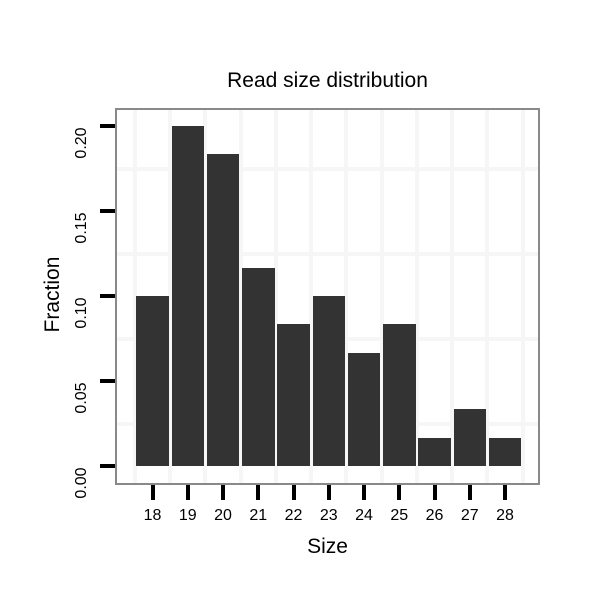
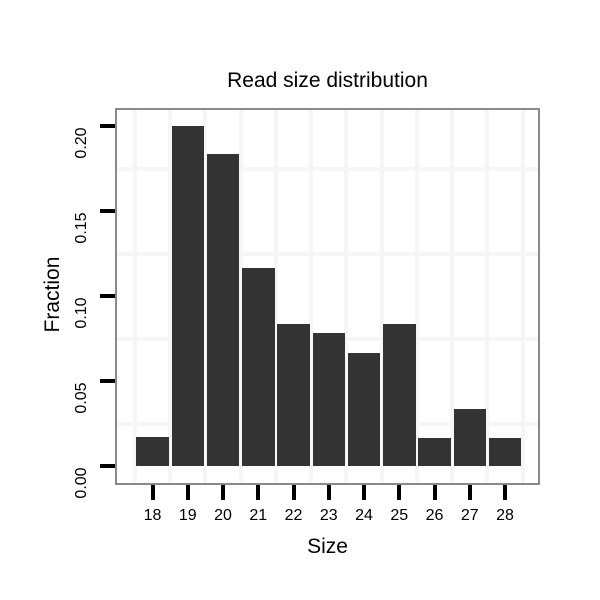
18: 0.100 -> 0.017
23: 0.100 -> 0.078
